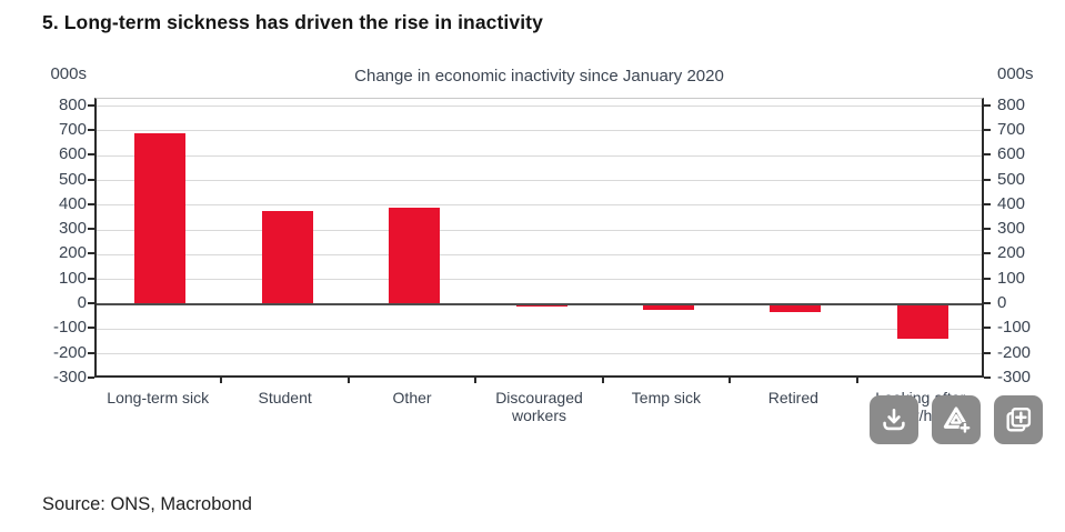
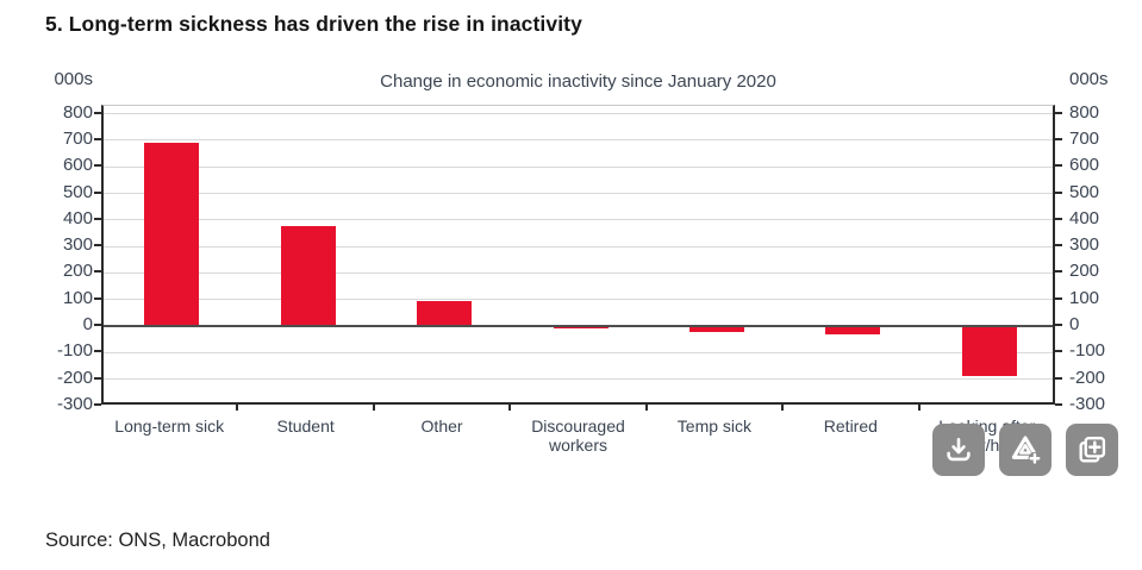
Other: 390 -> 100
Looking after family/home: -140 -> -190
